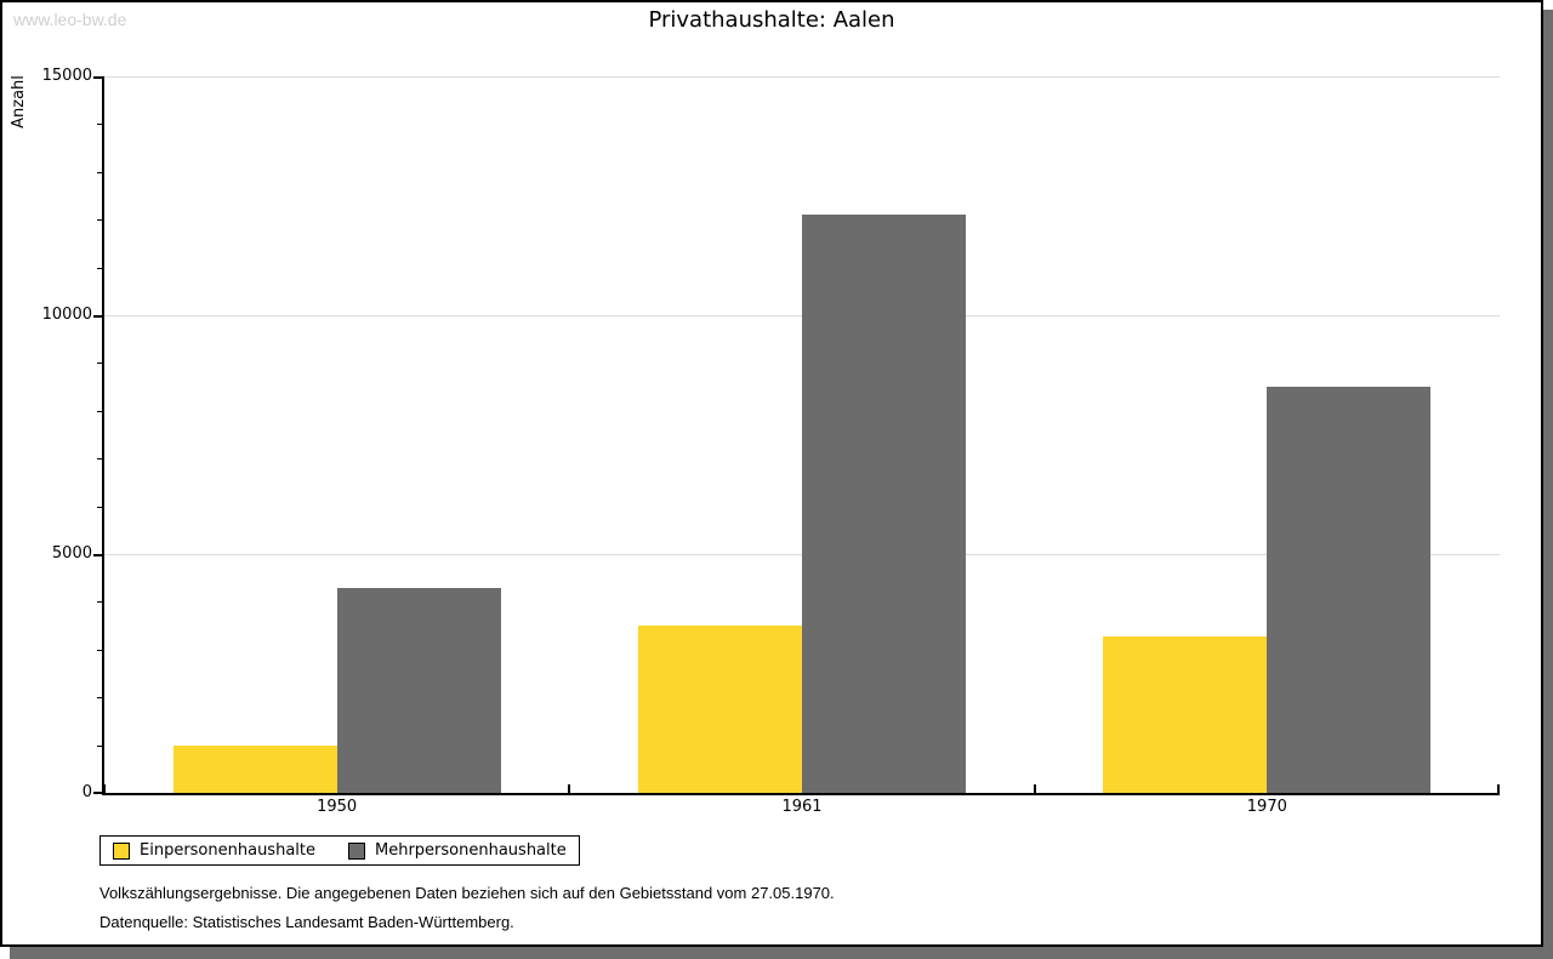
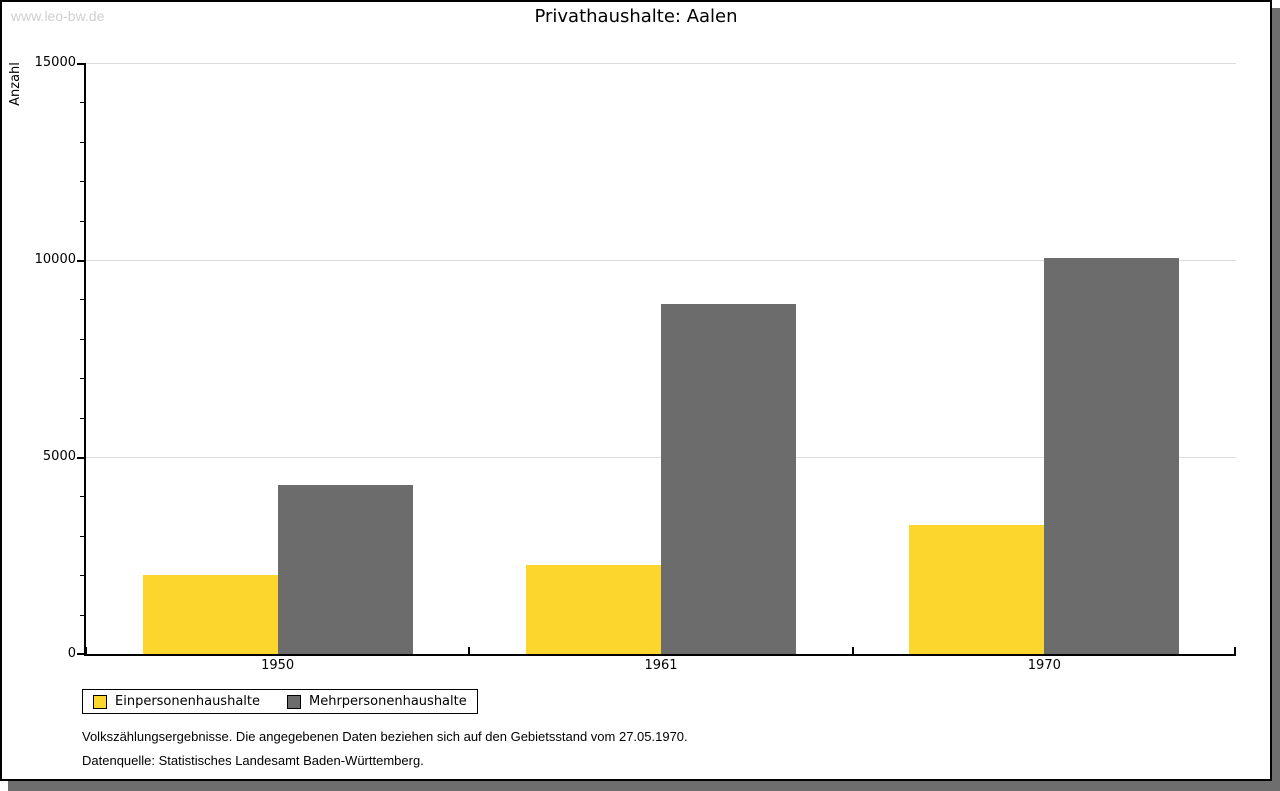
Einpersonenhaushalte/1950: 1000 -> 2000
Einpersonenhaushalte/1961: 3500 -> 2200
Mehrpersonenhaushalte/1961: 12100 -> 8900
Mehrpersonenhaushalte/1970: 8500 -> 10000
